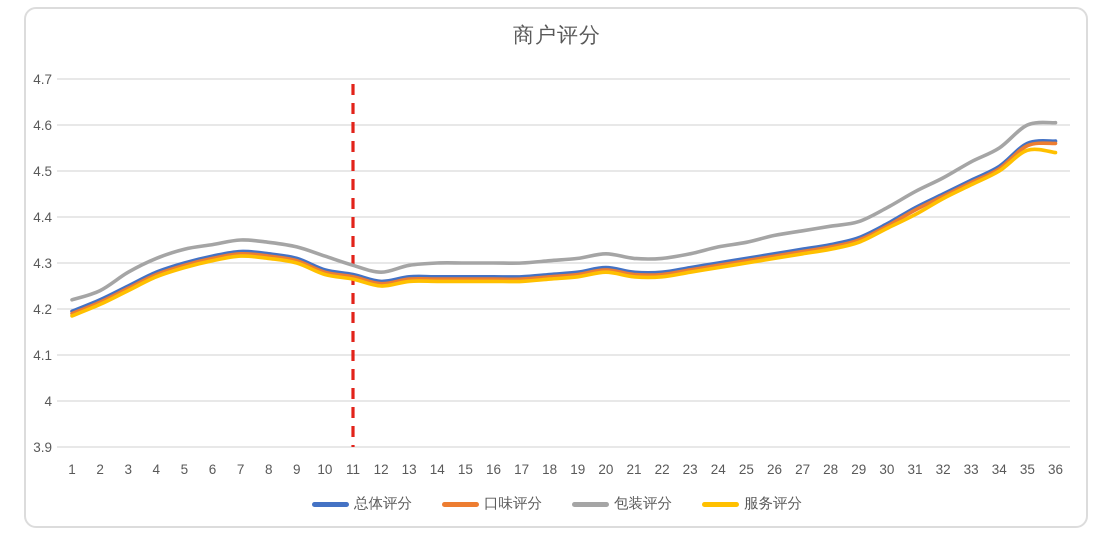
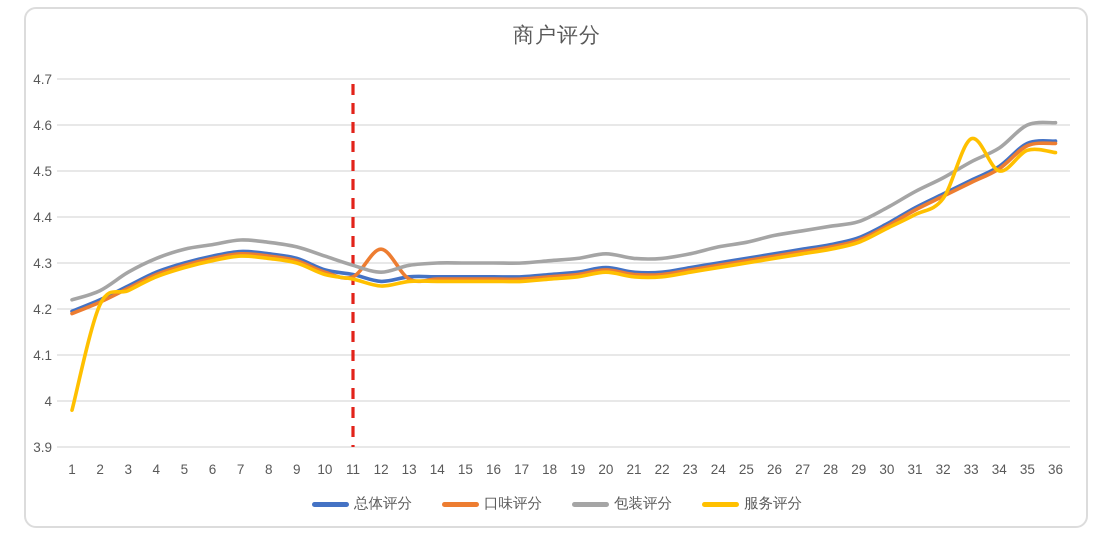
服务评分/1: 4.18 -> 3.98
口味评分/12: 4.25 -> 4.33
服务评分/33: 4.47 -> 4.57
